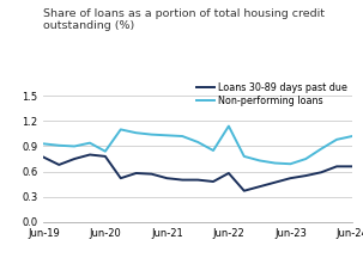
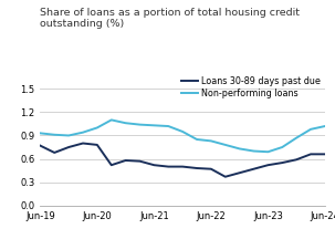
Non-performing loans/Jun-20: 0.84 -> 1.00
Loans 30-89 days past due/Jun-22: 0.58 -> 0.47
Non-performing loans/Jun-22: 1.14 -> 0.83
